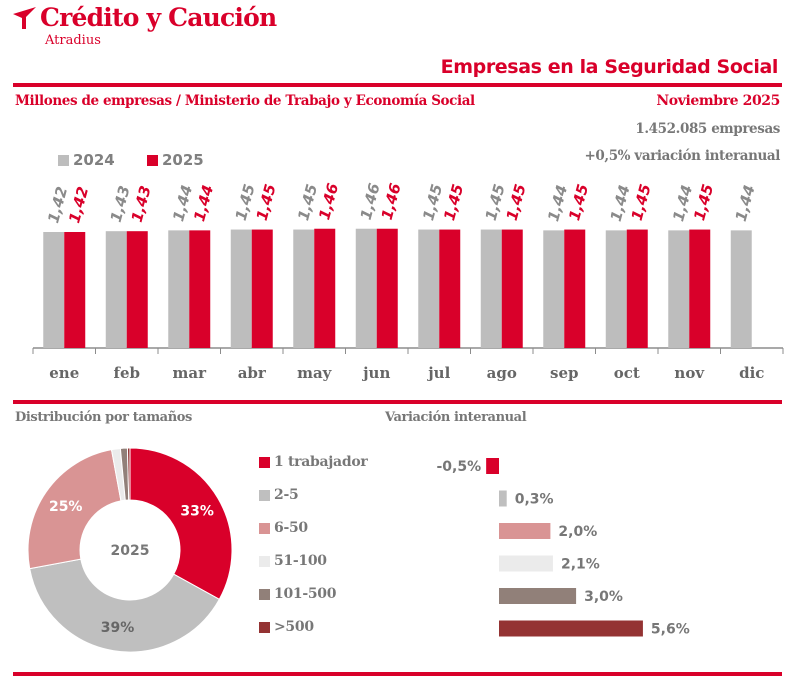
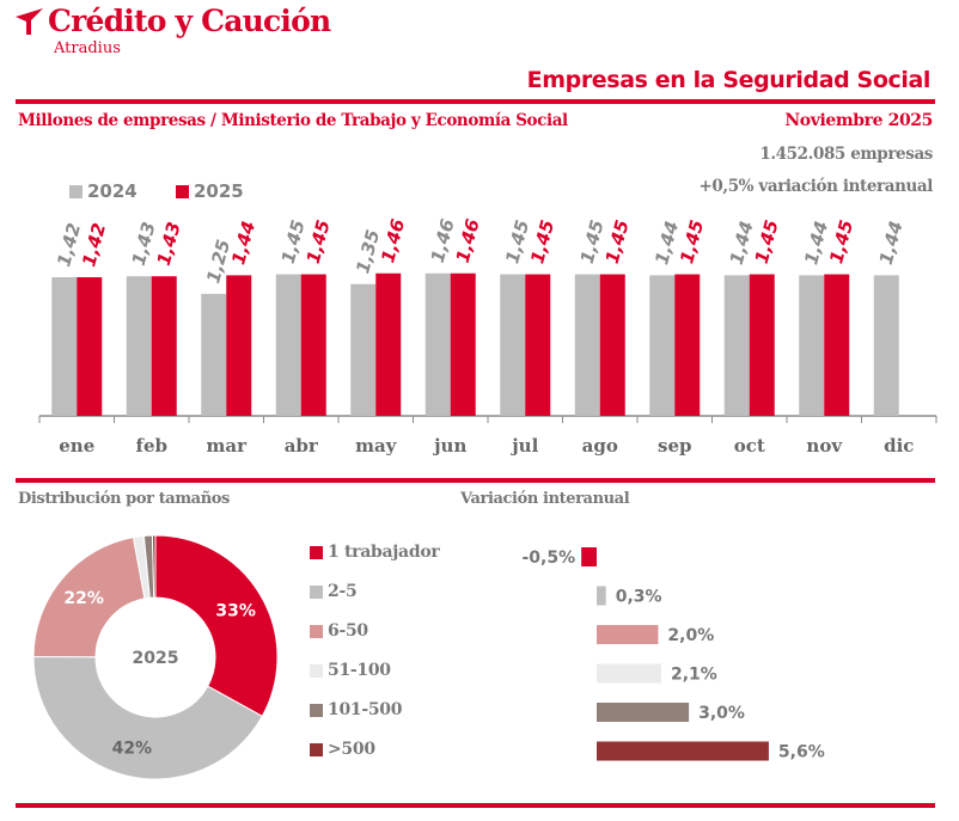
Empresas en la Seguridad Social/2024/mar: 1,44 -> 1,25
Empresas en la Seguridad Social/2024/may: 1,45 -> 1,35
Distribución por tamaños/2-5: 39% -> 42%
Distribución por tamaños/6-50: 25% -> 22%
